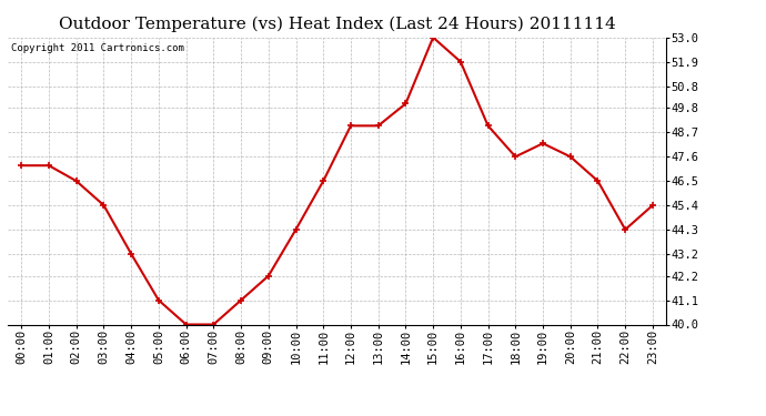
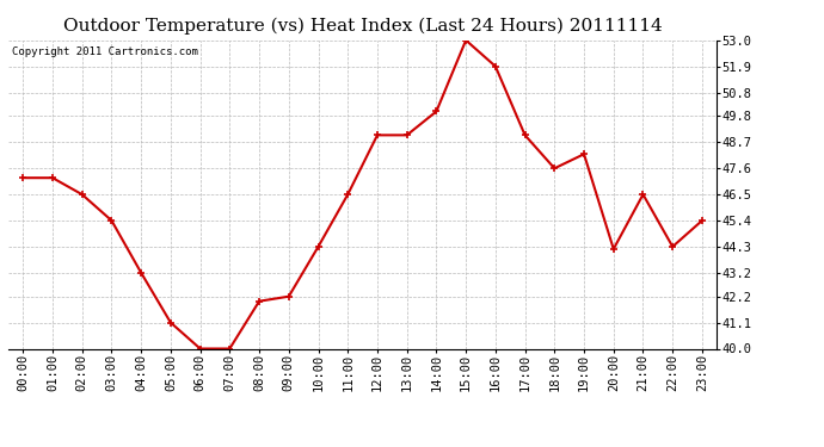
08:00: 41.1 -> 42.0
20:00: 47.6 -> 44.2
